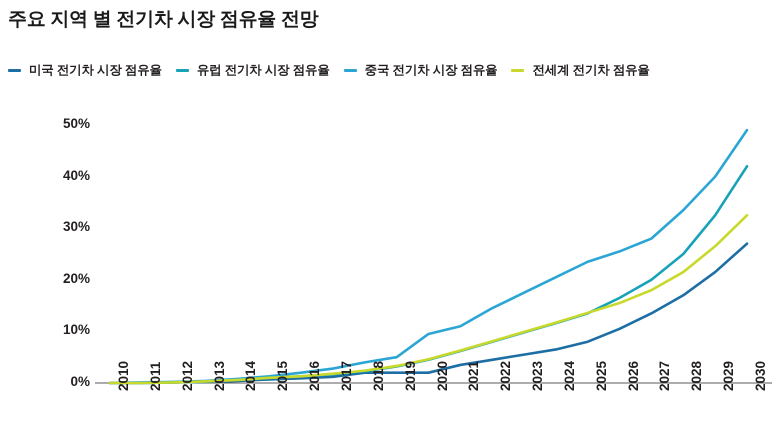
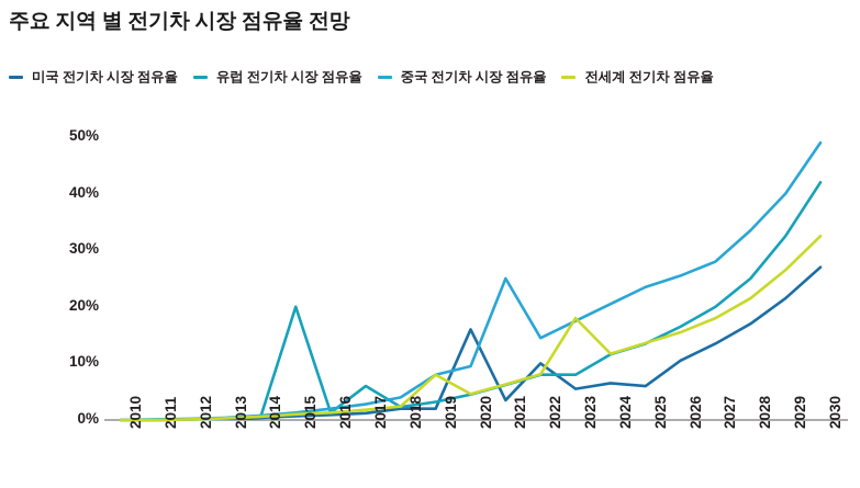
유럽 전기차 시장 점유율/2015: 1% -> 20%
유럽 전기차 시장 점유율/2017: 2% -> 6%
중국 전기차 시장 점유율/2019: 5% -> 8%
전세계 전기차 점유율/2019: 3% -> 8%
미국 전기차 시장 점유율/2020: 2% -> 16%
중국 전기차 시장 점유율/2021: 11% -> 25%
미국 전기차 시장 점유율/2022: 4% -> 10%
유럽 전기차 시장 점유율/2023: 10% -> 8%
전세계 전기차 점유율/2023: 10% -> 18%
미국 전기차 시장 점유율/2025: 8% -> 6%
